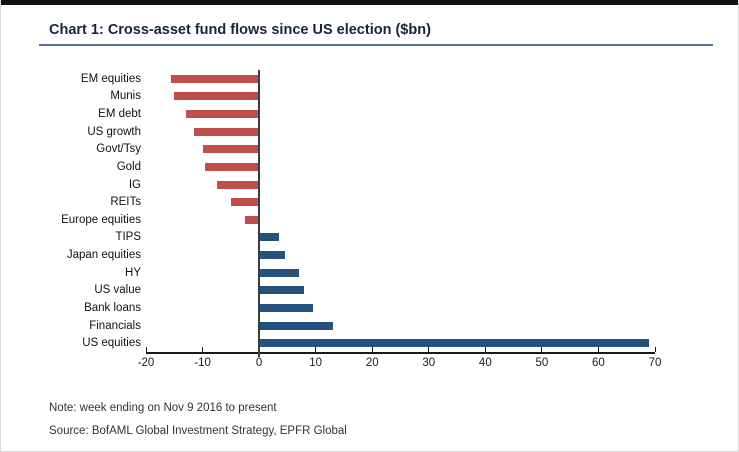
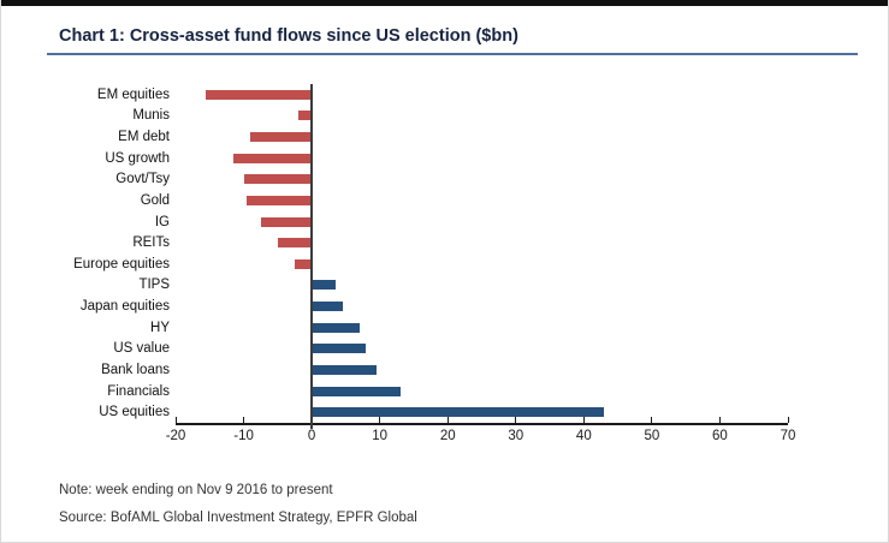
Munis: -15 -> -2
EM debt: -13 -> -9
US equities: 69 -> 43
